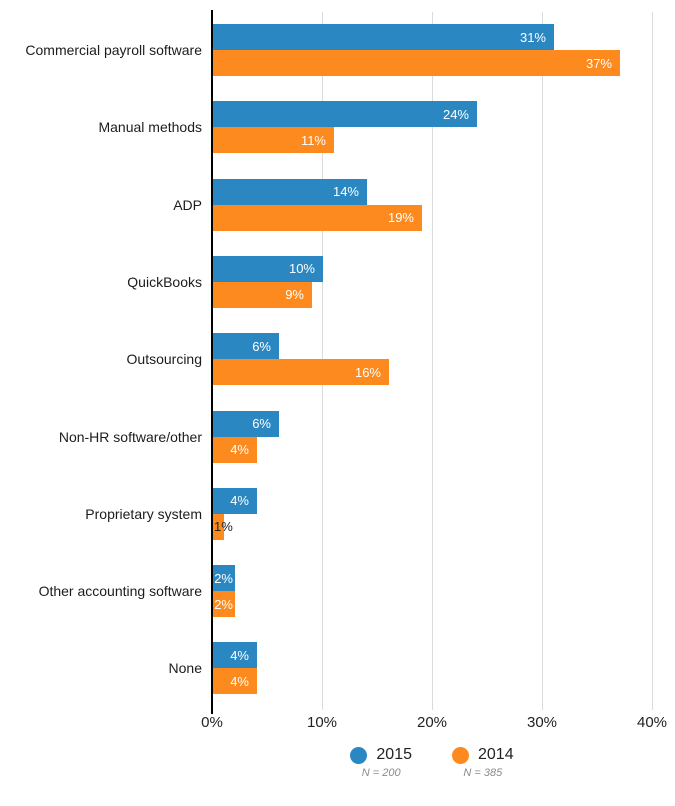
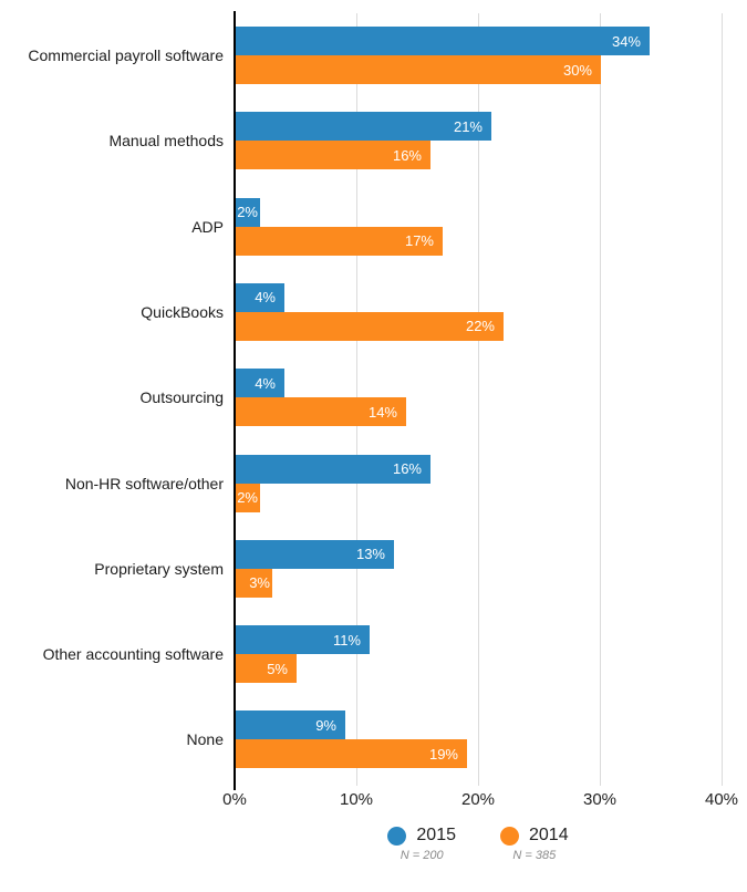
2015/Commercial payroll software: 31% -> 34%
2014/Commercial payroll software: 37% -> 30%
2015/Manual methods: 24% -> 21%
2014/Manual methods: 11% -> 16%
2015/ADP: 14% -> 2%
2014/ADP: 19% -> 17%
2015/QuickBooks: 10% -> 4%
2014/QuickBooks: 9% -> 22%
2015/Outsourcing: 6% -> 4%
2014/Outsourcing: 16% -> 14%
2015/Non-HR software/other: 6% -> 16%
2014/Non-HR software/other: 4% -> 2%
2015/Proprietary system: 4% -> 13%
2014/Proprietary system: 1% -> 3%
2015/Other accounting software: 2% -> 11%
2014/Other accounting software: 2% -> 5%
2015/None: 4% -> 9%
2014/None: 4% -> 19%
